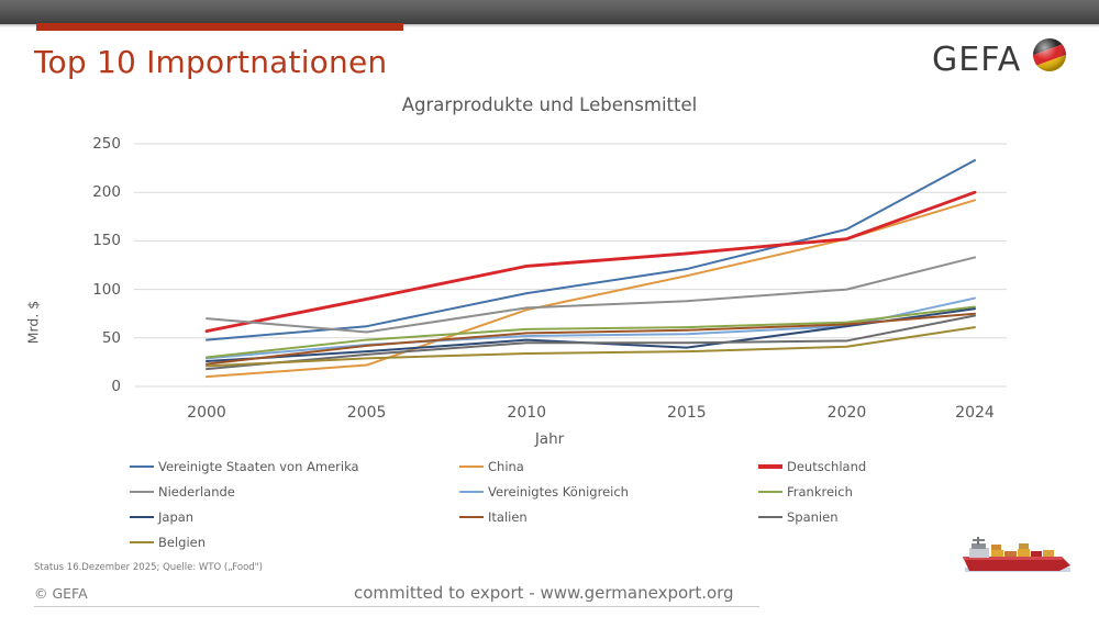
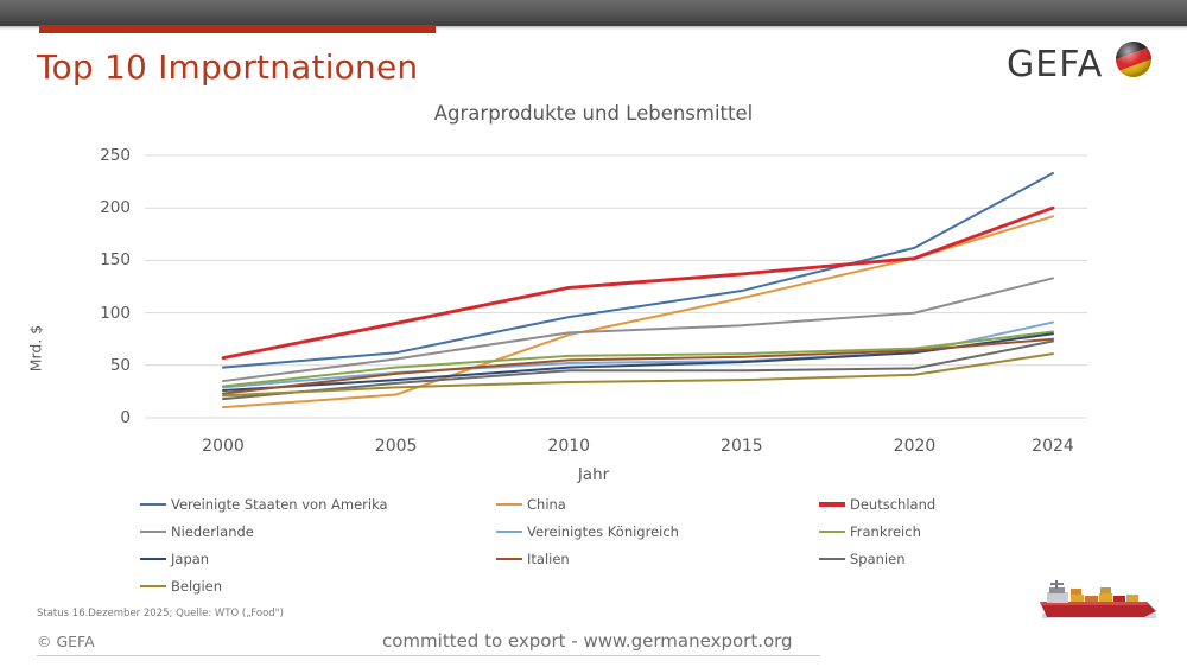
Niederlande/2000: 70 -> 40
Japan/2015: 40 -> 50
